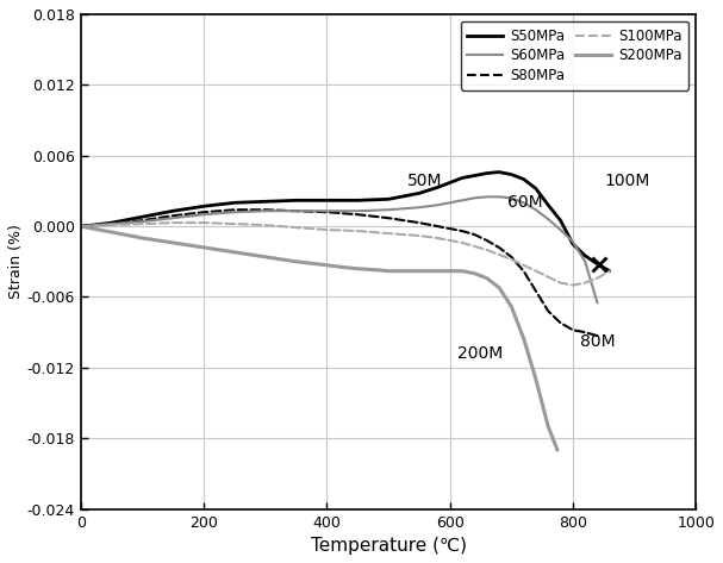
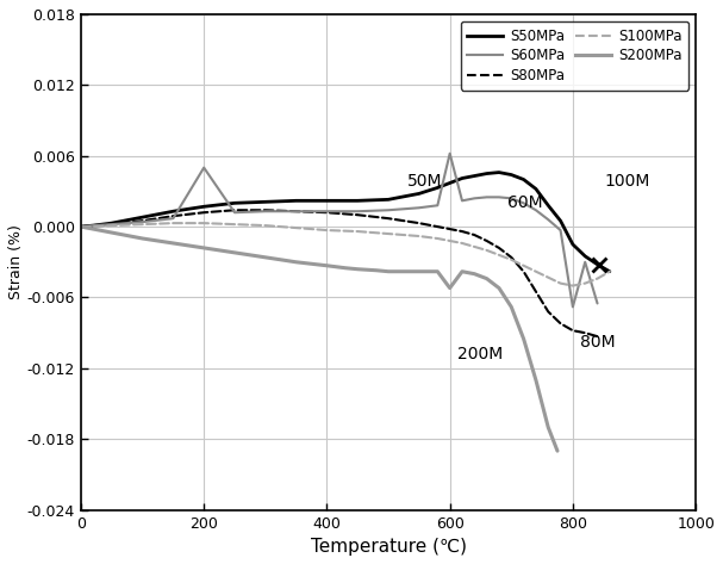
S60MPa/200: 0.0010 -> 0.0050
S60MPa/600: 0.0020 -> 0.0062
S200MPa/600: -0.0038 -> -0.0052
S60MPa/800: -0.0013 -> -0.0068
